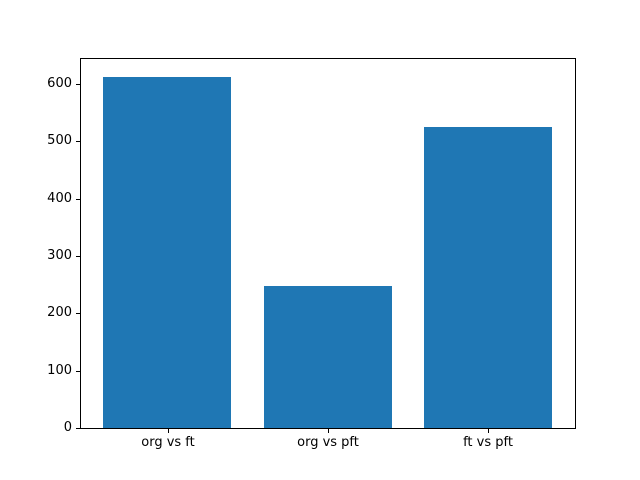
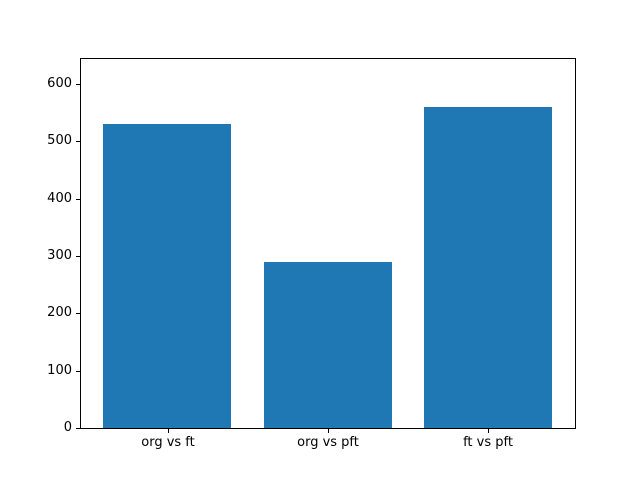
org vs ft: 610 -> 530
org vs pft: 250 -> 290
ft vs pft: 520 -> 560
